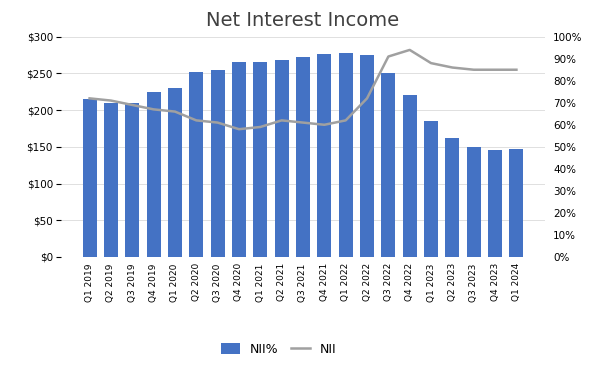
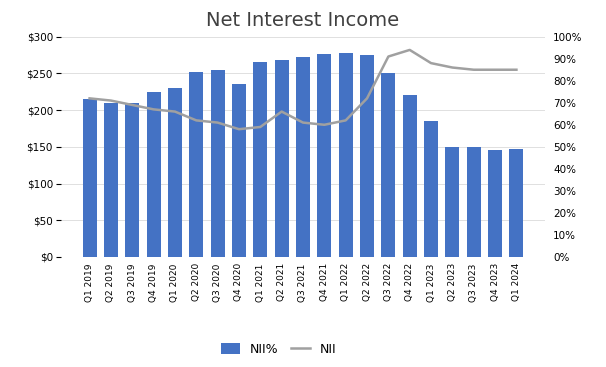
NII%/Q4 2020: $265 -> $236
NII/Q2 2021: 62% -> 66%
NII%/Q2 2023: $162 -> $150
